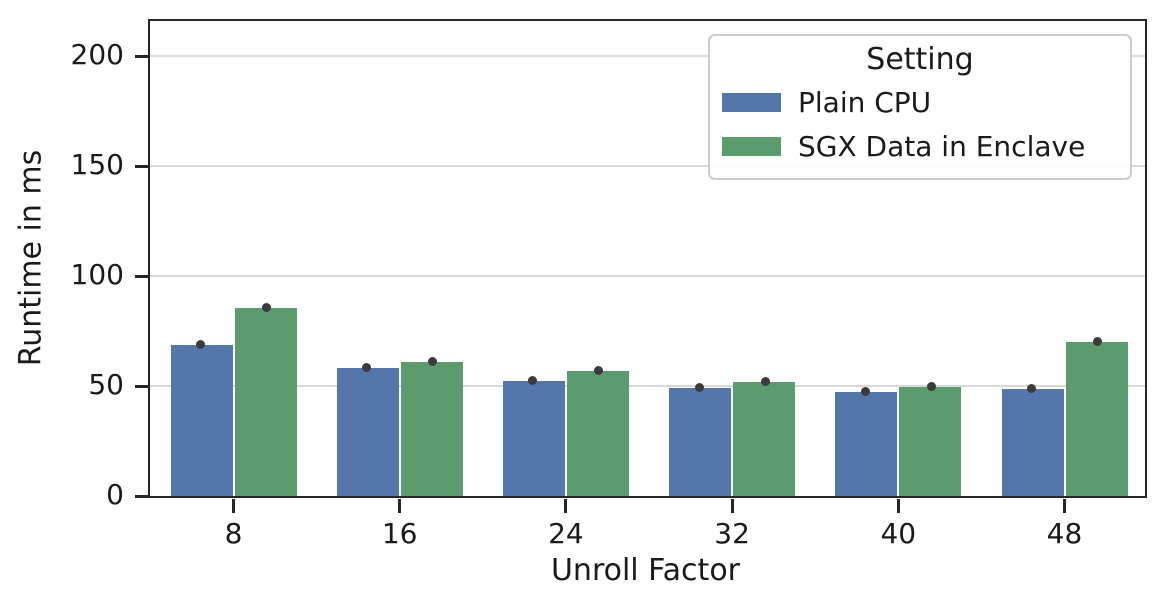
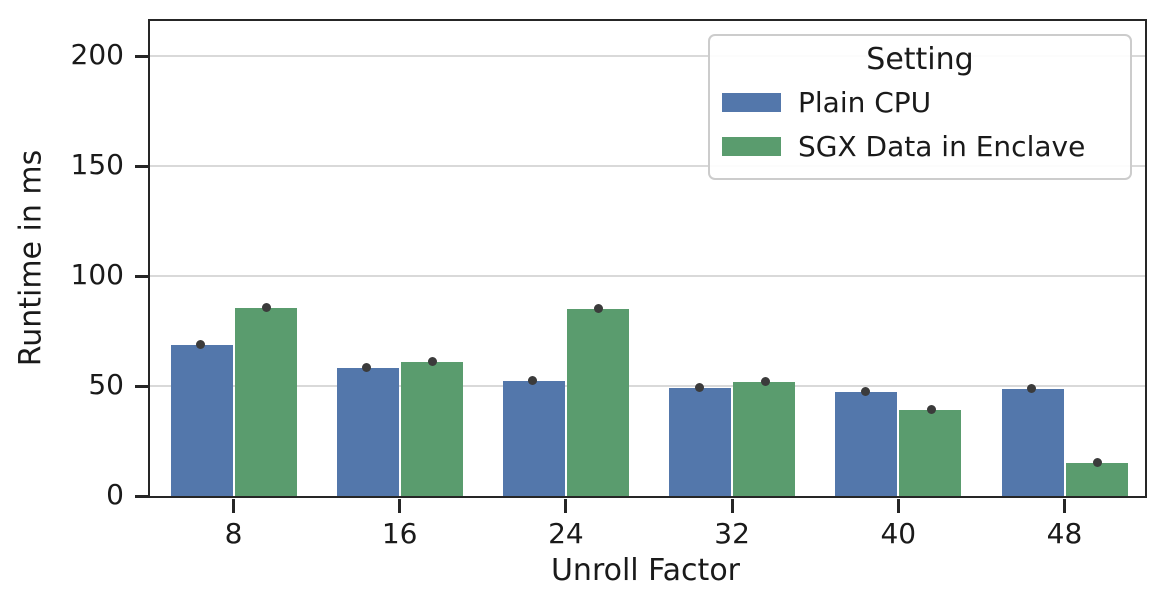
SGX Data in Enclave/24: 57 -> 85
SGX Data in Enclave/40: 50 -> 39
SGX Data in Enclave/48: 70 -> 15
